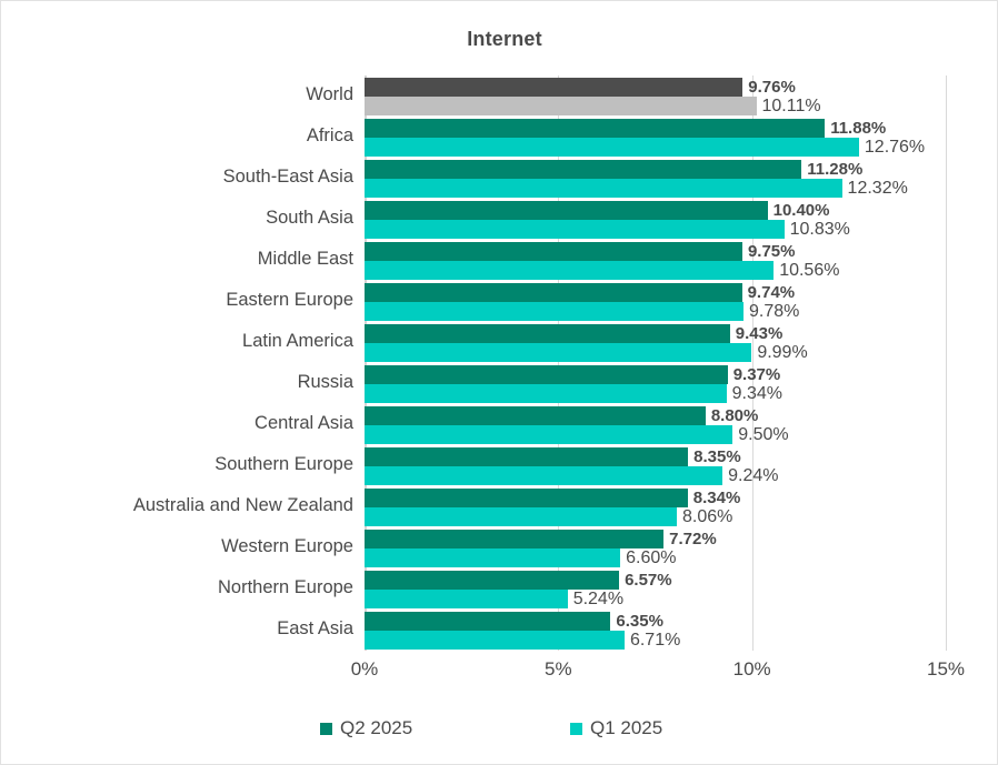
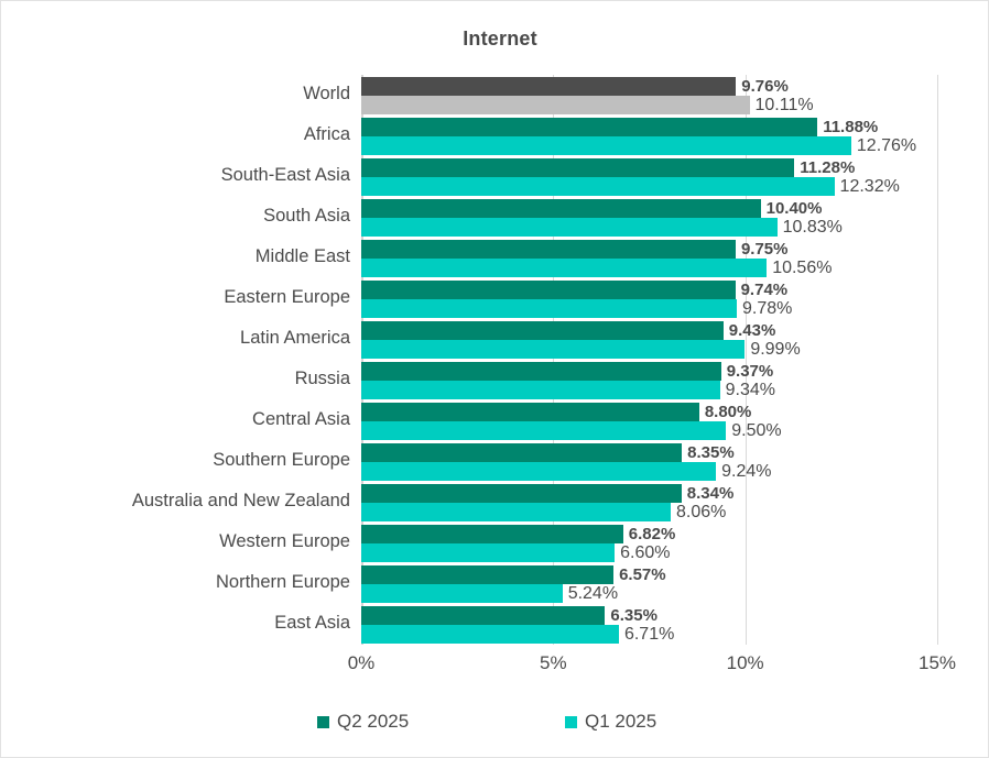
Q2 2025/Western Europe: 7.72% -> 6.82%
